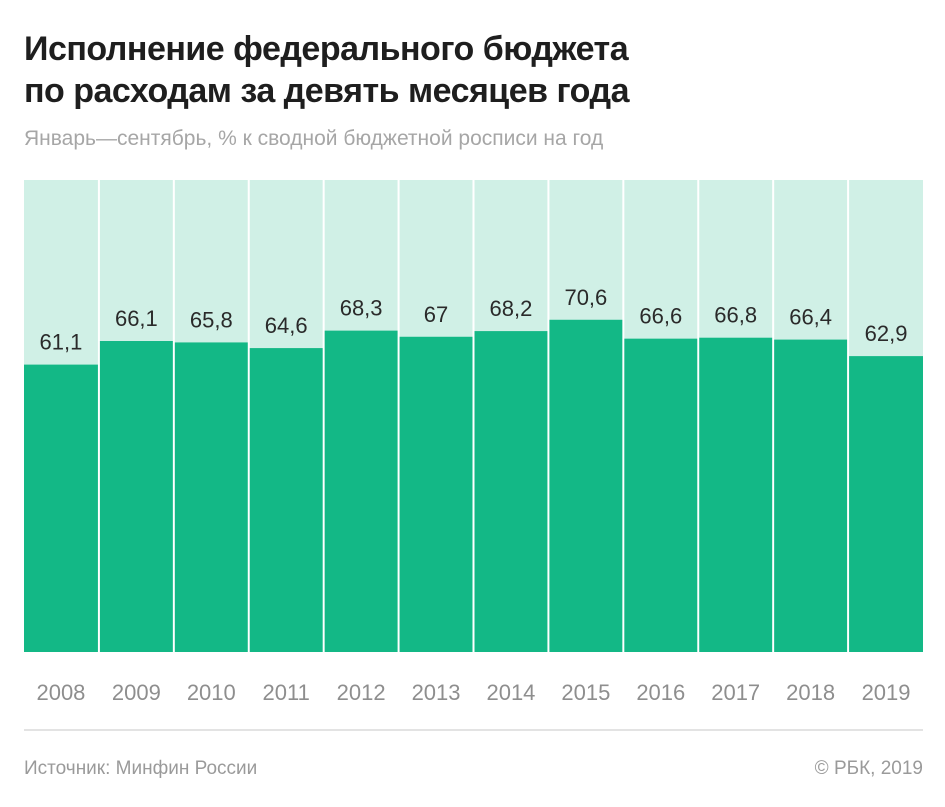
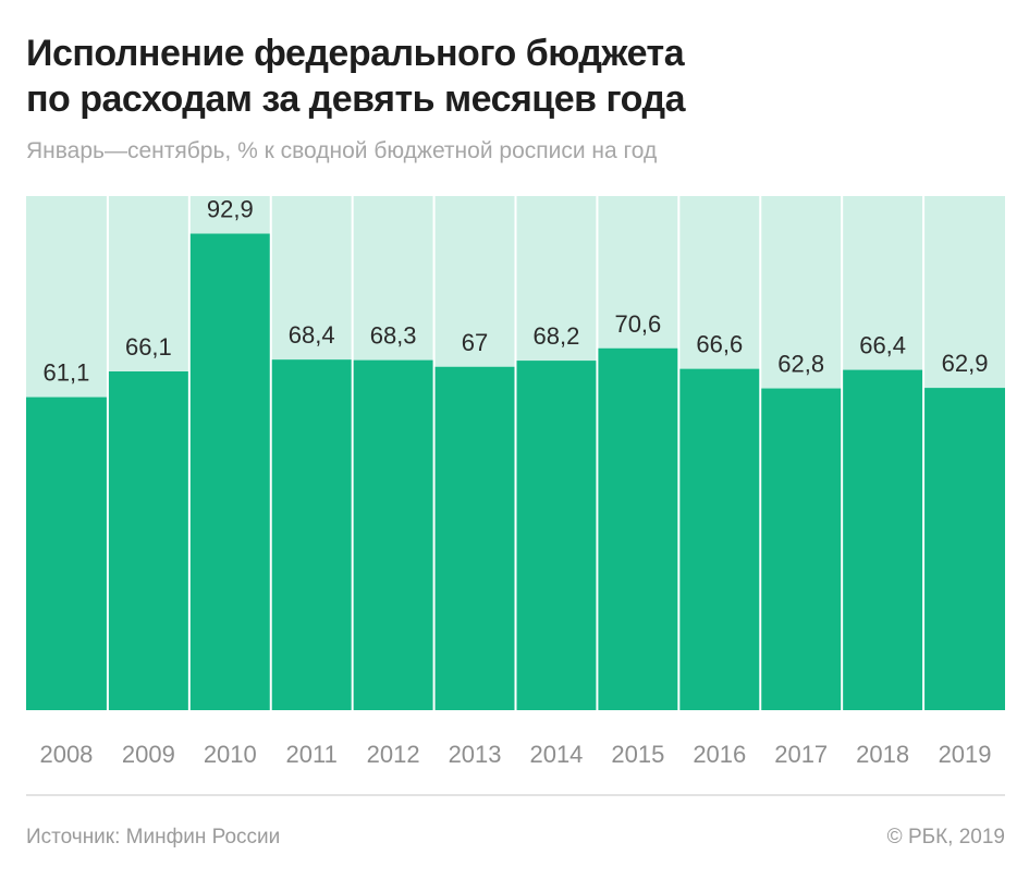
2010: 65,8 -> 92,9
2011: 64,6 -> 68,4
2017: 66,8 -> 62,8
